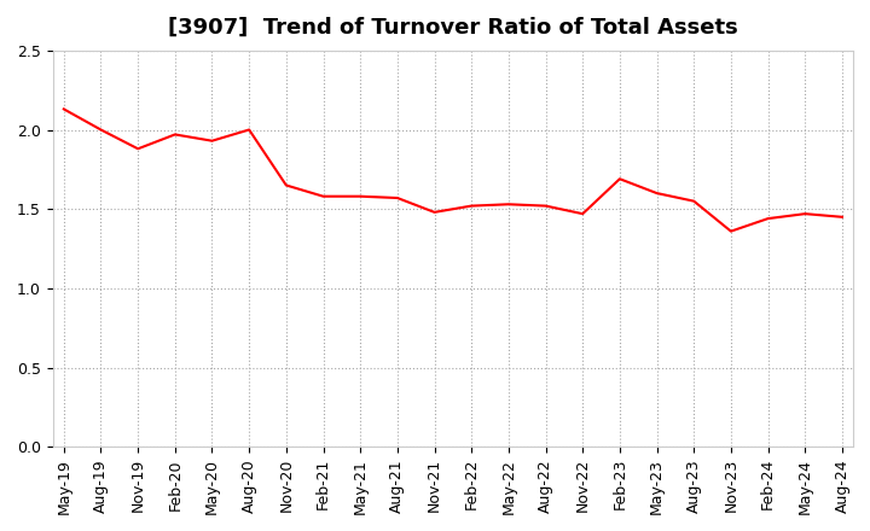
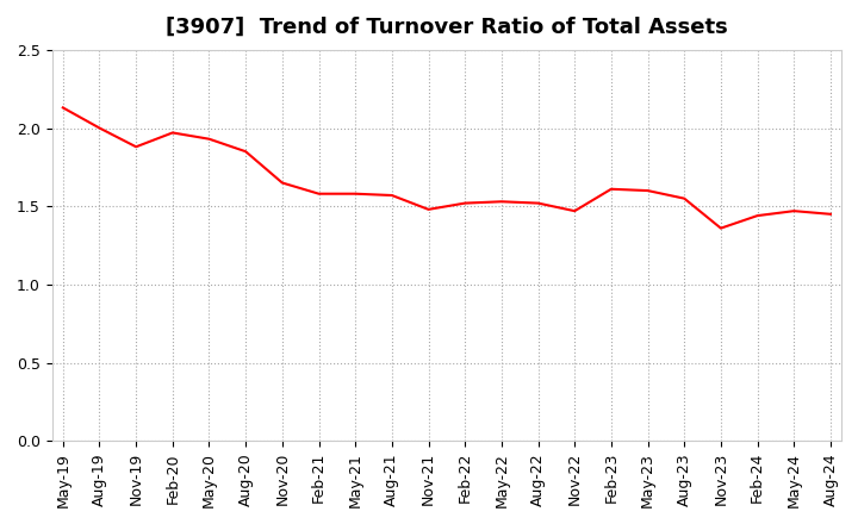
Aug-20: 2.00 -> 1.85
Feb-23: 1.69 -> 1.61
